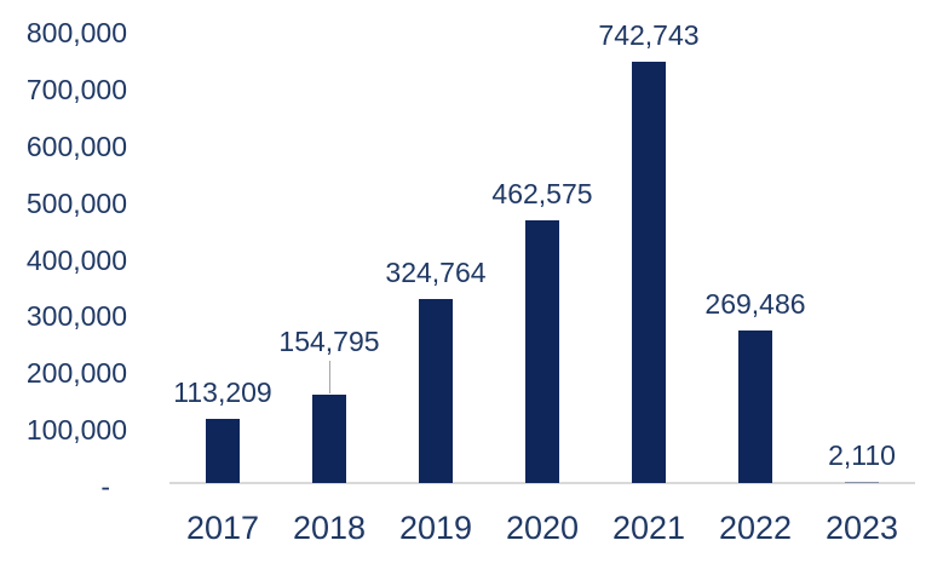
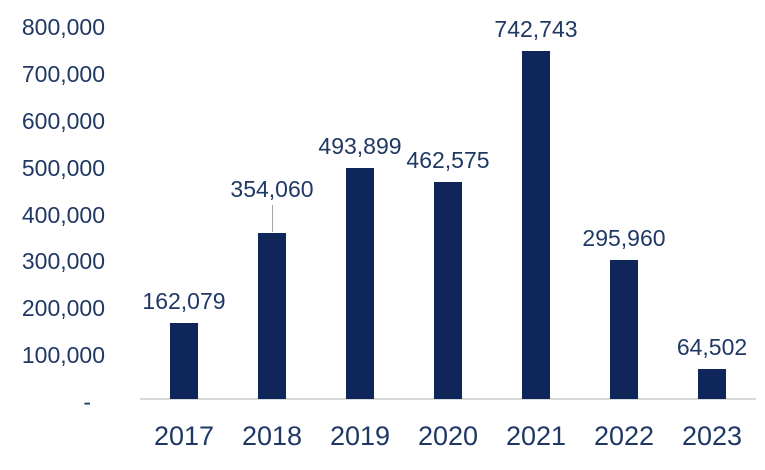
2017: 113,209 -> 162,079
2018: 154,795 -> 354,060
2019: 324,764 -> 493,899
2022: 269,486 -> 295,960
2023: 2,110 -> 64,502
